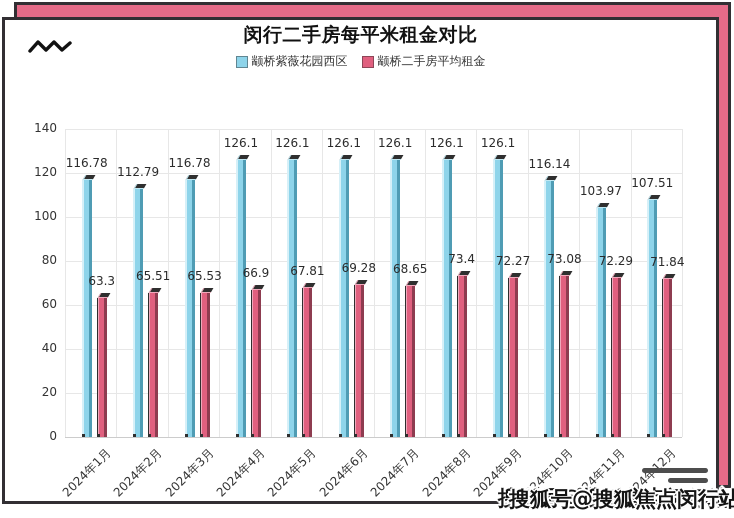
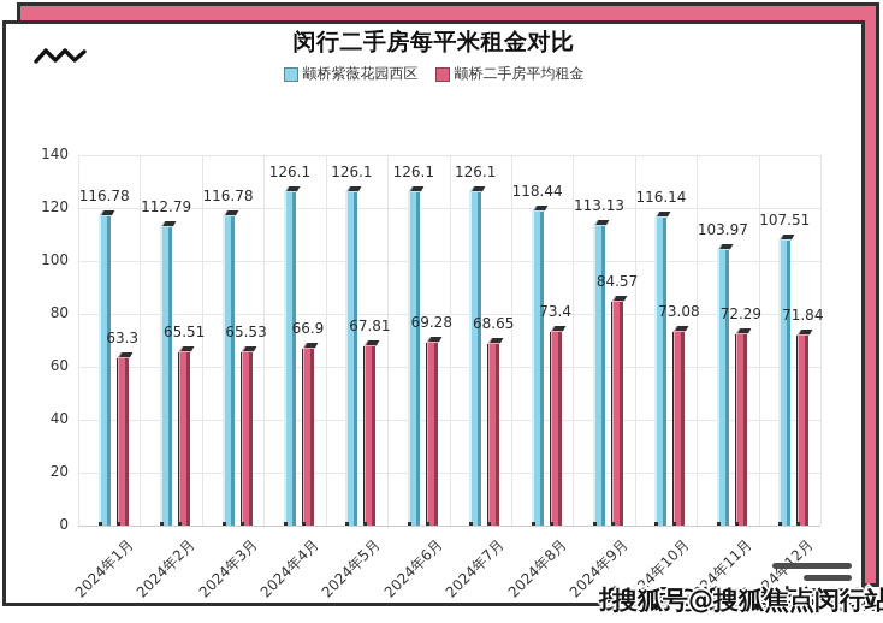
颛桥紫薇花园西区/2024年8月: 126.1 -> 118.44
颛桥紫薇花园西区/2024年9月: 126.1 -> 113.13
颛桥二手房平均租金/2024年9月: 72.27 -> 84.57
